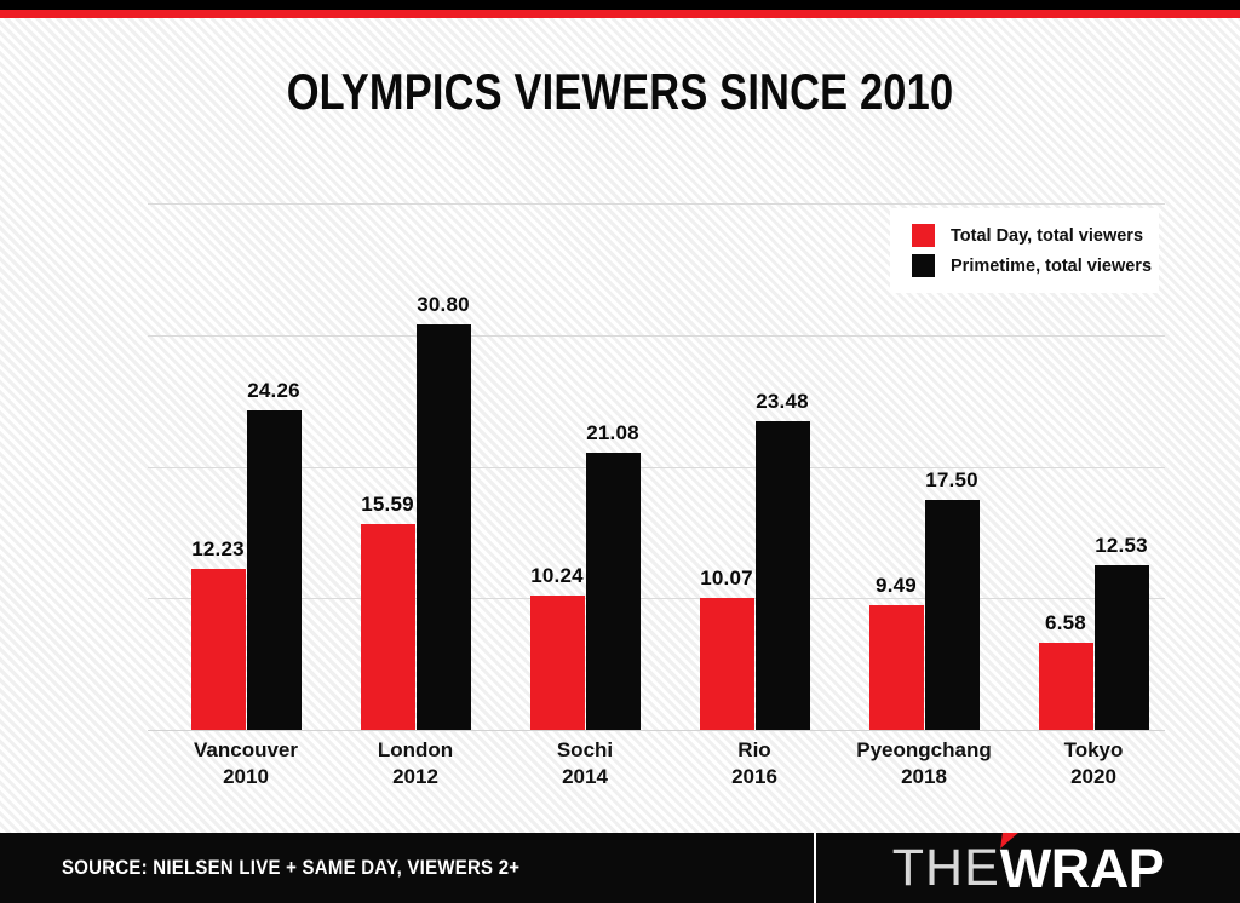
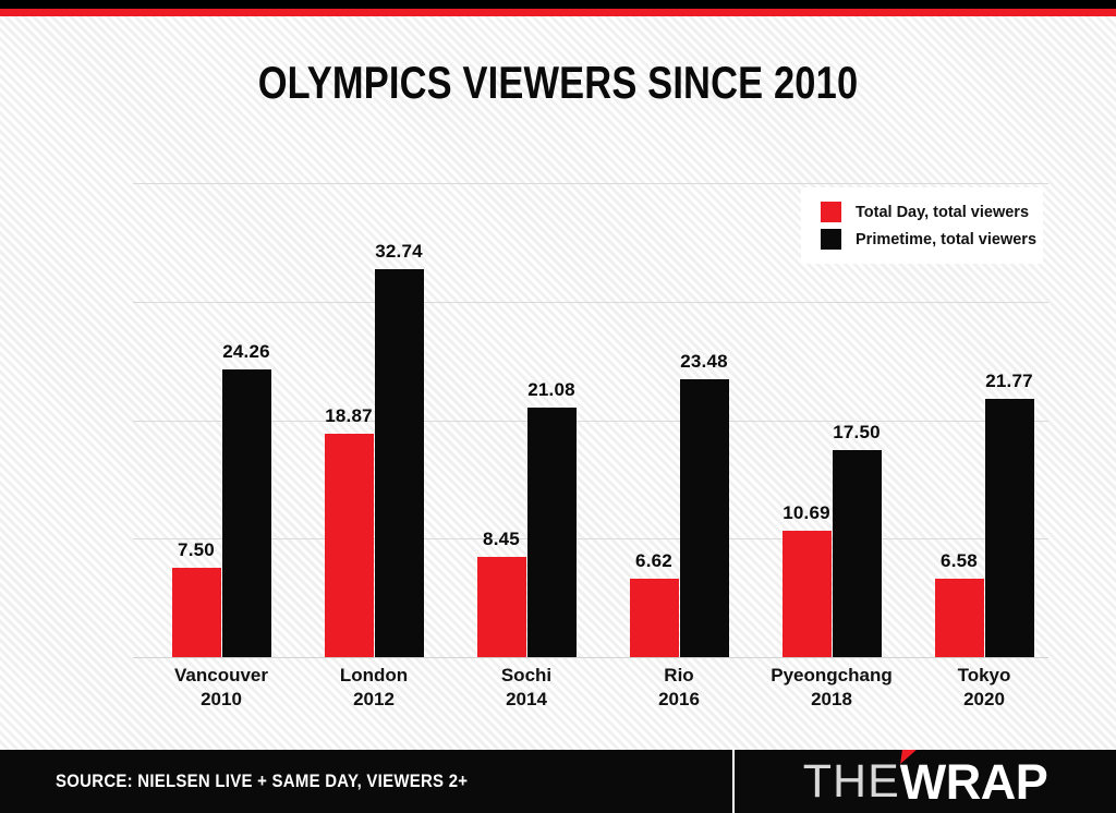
Total Day, total viewers/Vancouver: 12.23 -> 7.50
Total Day, total viewers/London: 15.59 -> 18.87
Primetime, total viewers/London: 30.80 -> 32.74
Total Day, total viewers/Sochi: 10.24 -> 8.45
Total Day, total viewers/Rio: 10.07 -> 6.62
Total Day, total viewers/Pyeongchang: 9.49 -> 10.69
Primetime, total viewers/Tokyo: 12.53 -> 21.77
